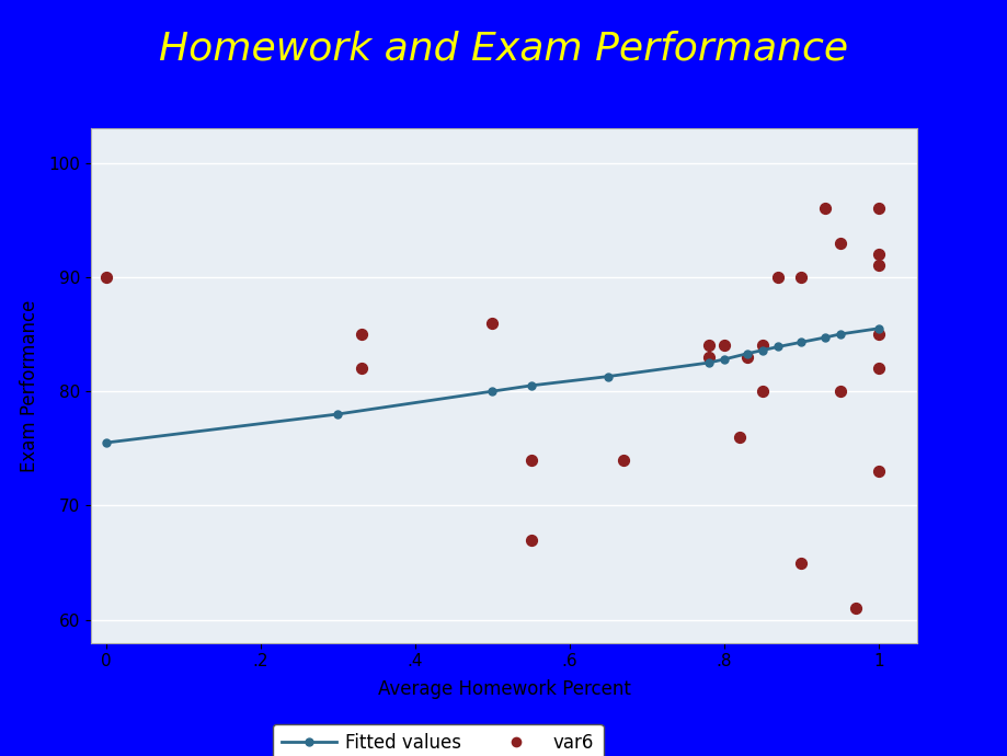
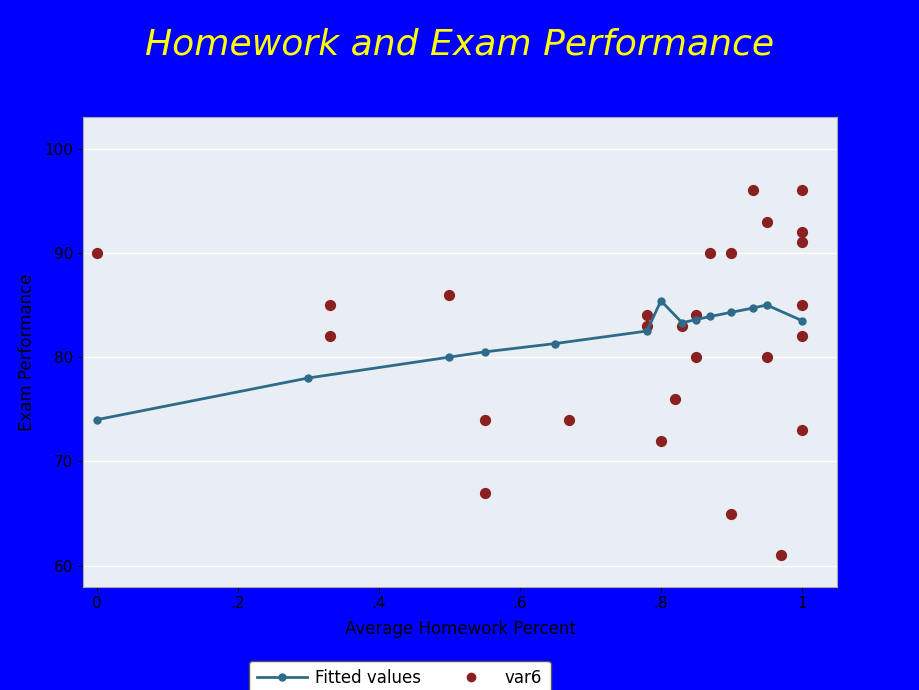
Fitted values/0: 75.5 -> 74.0
Fitted values/.8: 82.8 -> 85.4
var6/.8: 84 -> 72
Fitted values/1: 85.5 -> 83.5
